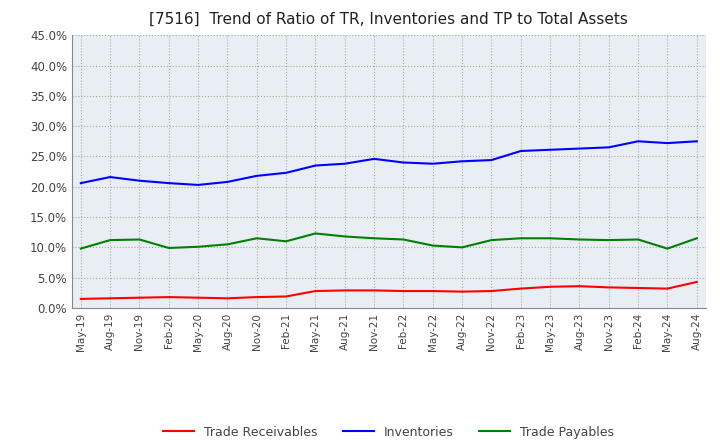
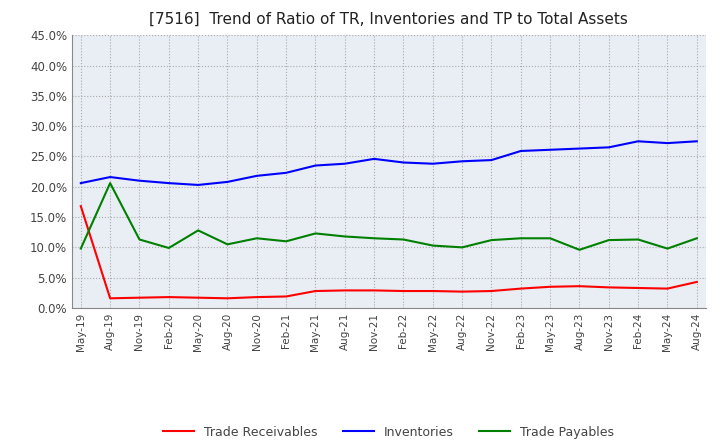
Trade Receivables/May-19: 1.5% -> 16.8%
Trade Payables/Aug-19: 11.2% -> 20.6%
Trade Payables/May-20: 10.1% -> 12.8%
Trade Payables/Aug-23: 11.3% -> 9.6%
